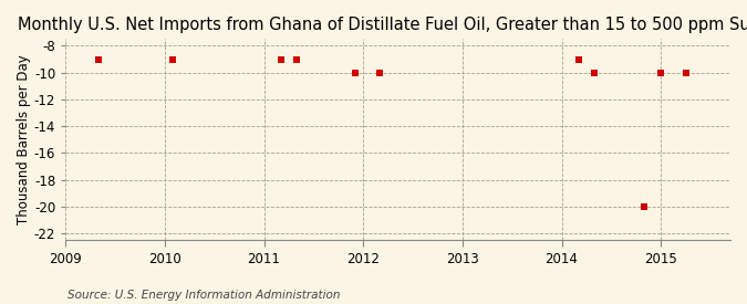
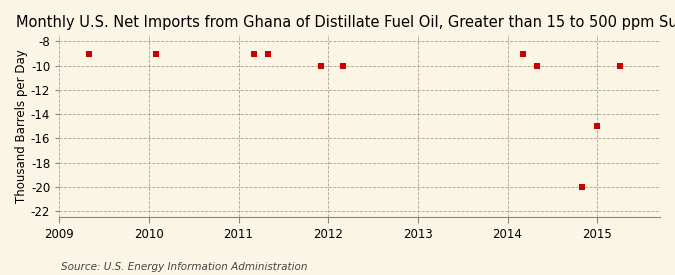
2015: -10 -> -15
